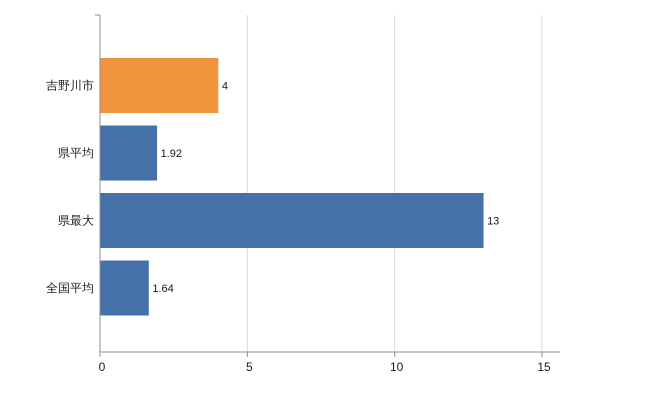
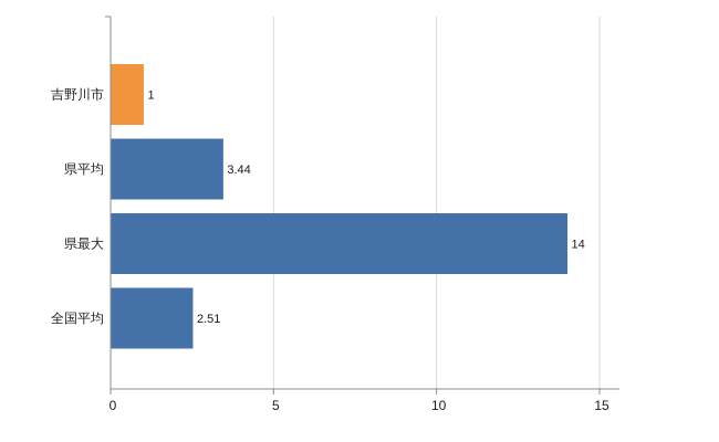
吉野川市: 4 -> 1
県平均: 1.92 -> 3.44
県最大: 13 -> 14
全国平均: 1.64 -> 2.51
